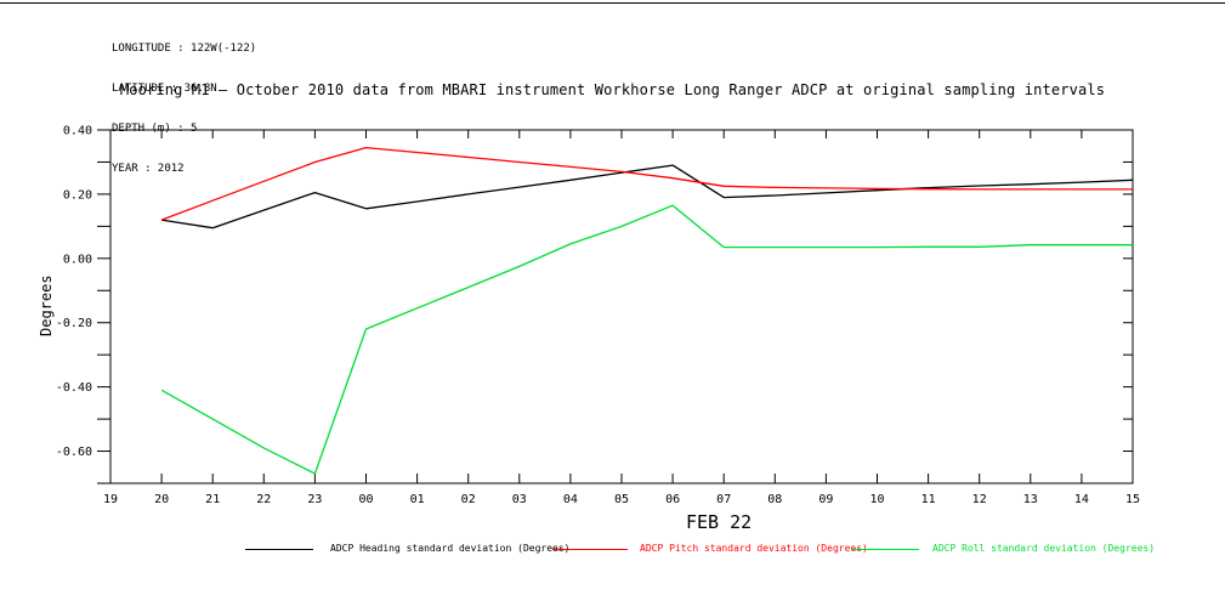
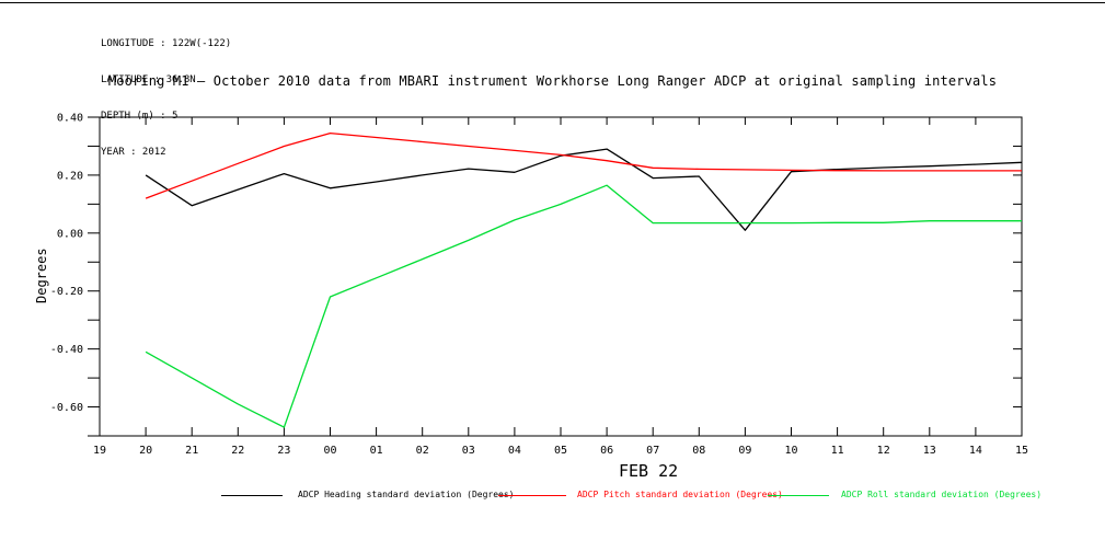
ADCP Heading standard deviation (Degrees)/20: 0.12 -> 0.20
ADCP Heading standard deviation (Degrees)/04: 0.24 -> 0.21
ADCP Heading standard deviation (Degrees)/09: 0.20 -> 0.01
